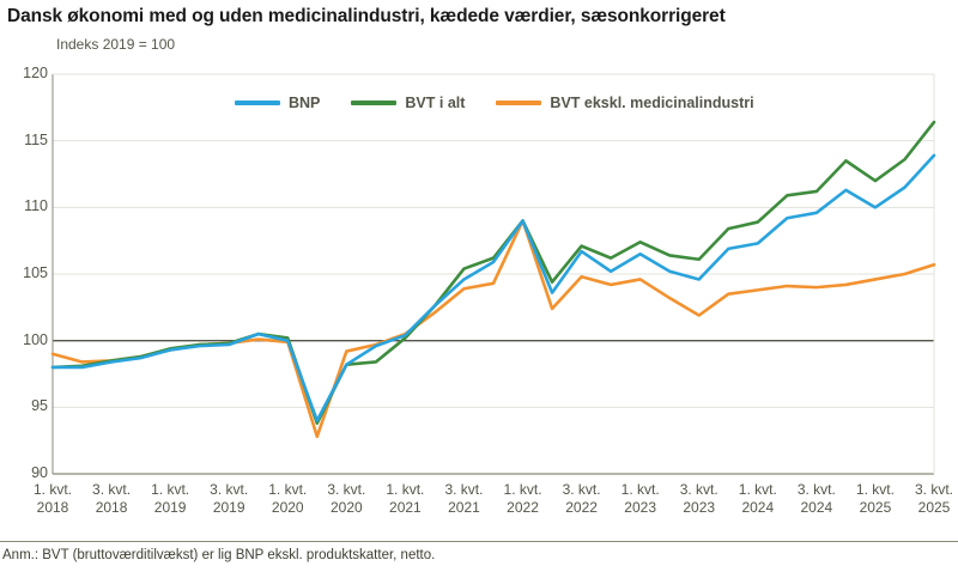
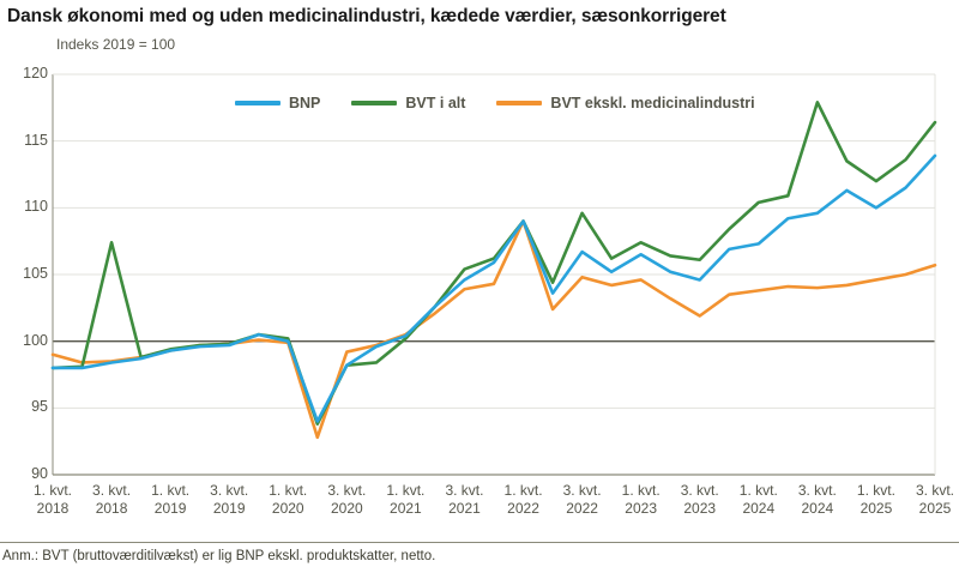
BVT i alt/3. kvt. 2018: 98.5 -> 107.4
BVT i alt/3. kvt. 2022: 107.1 -> 109.6
BVT i alt/1. kvt. 2024: 108.9 -> 110.4
BVT i alt/3. kvt. 2024: 111.2 -> 117.9
